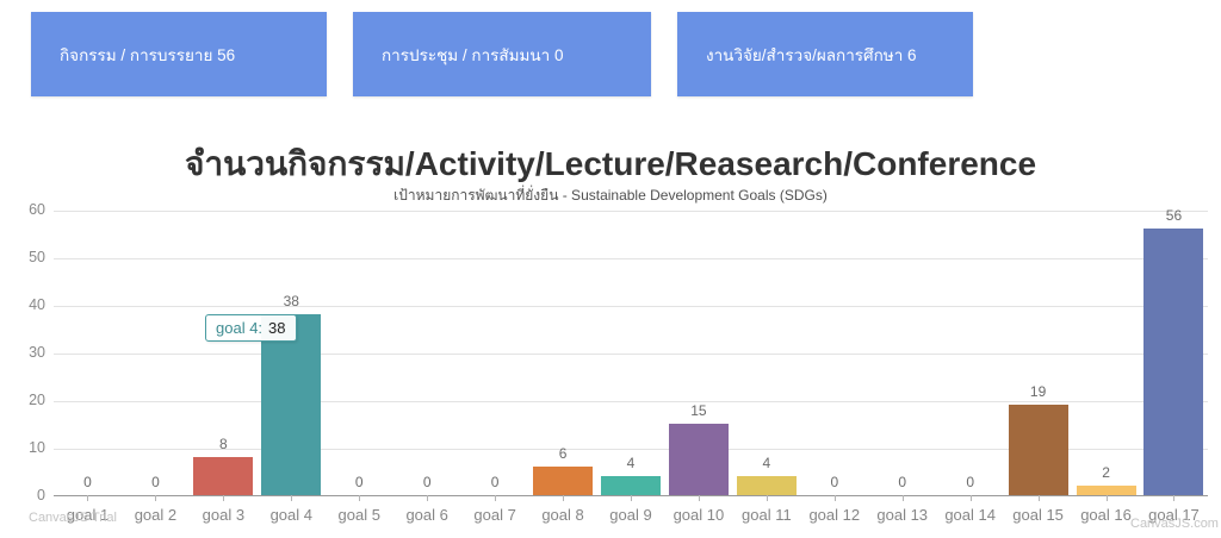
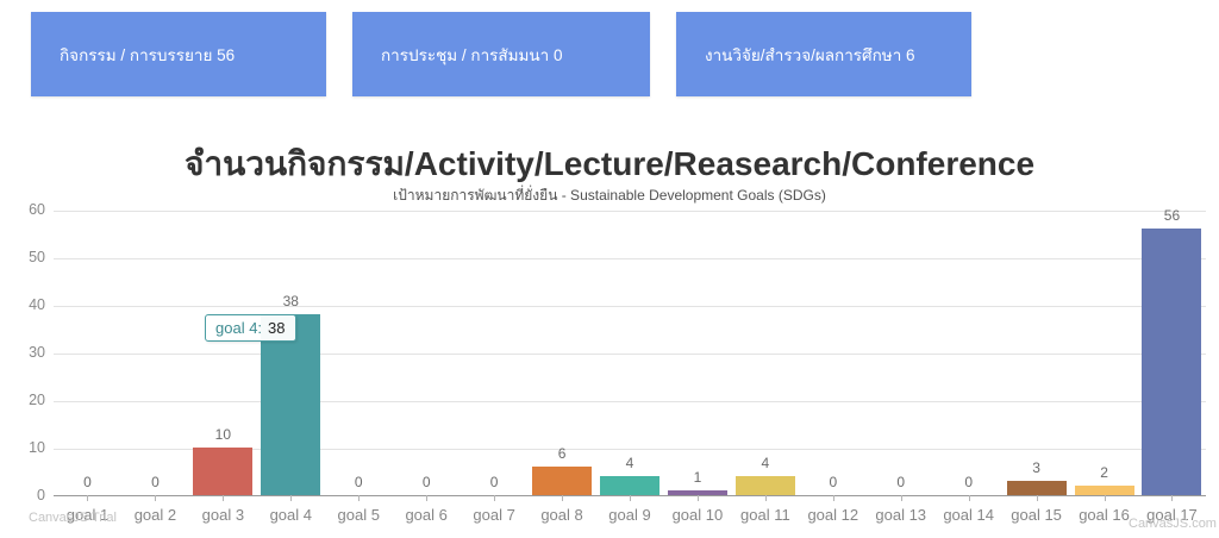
goal 3: 8 -> 10
goal 10: 15 -> 1
goal 15: 19 -> 3
